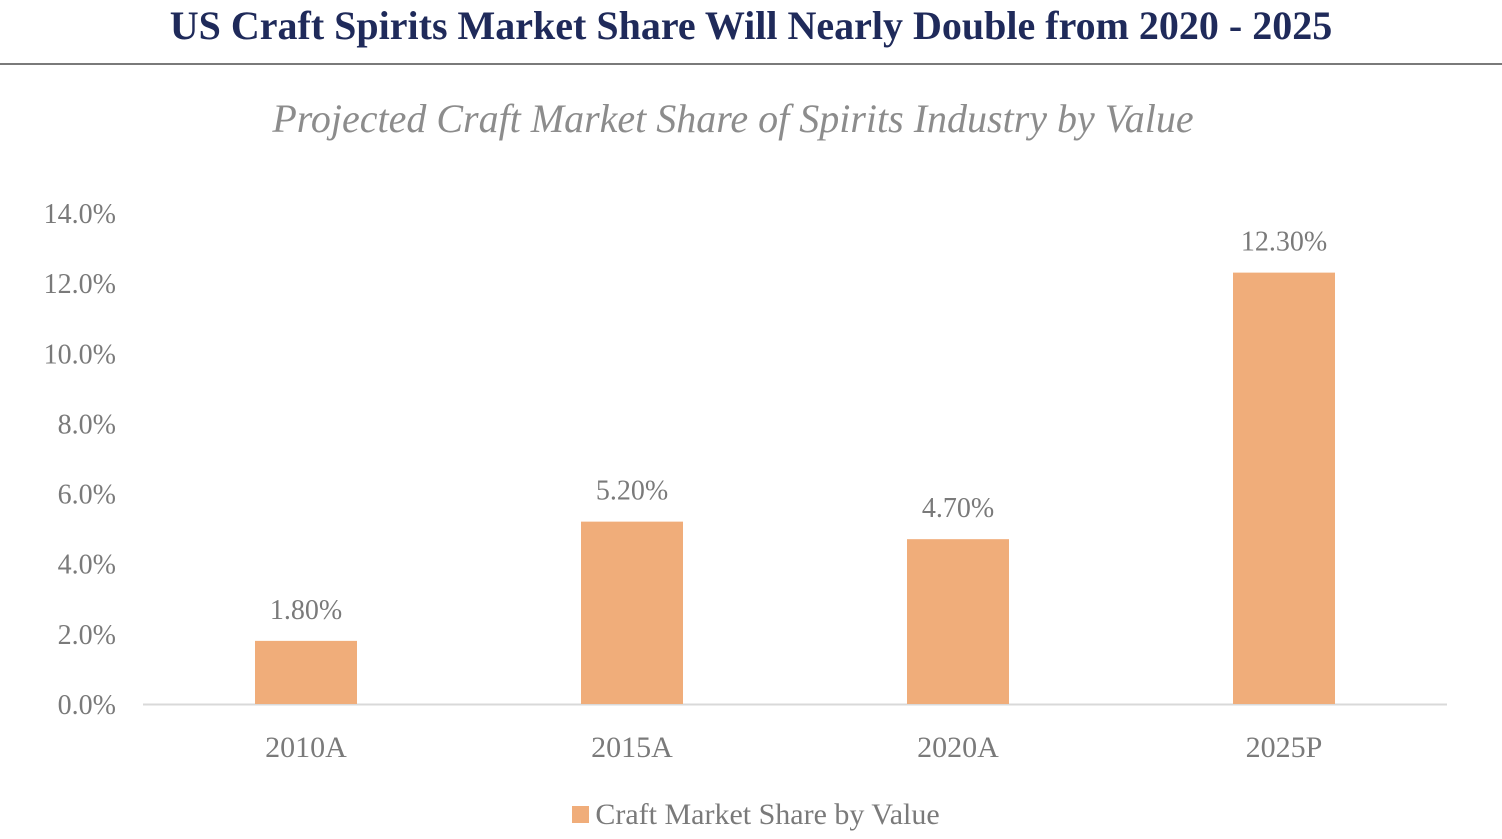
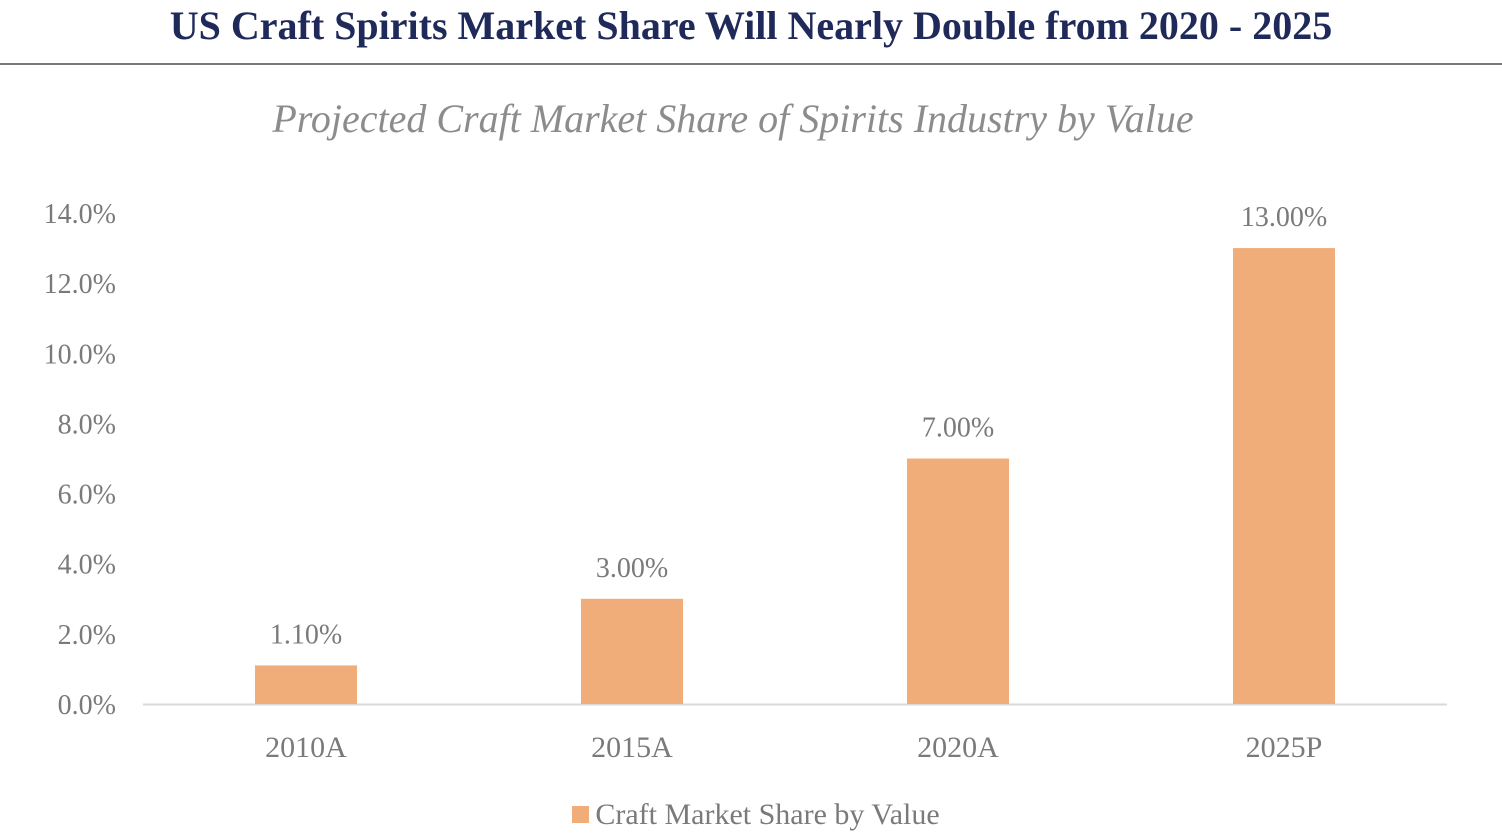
2010A: 1.80% -> 1.10%
2015A: 5.20% -> 3.00%
2020A: 4.70% -> 7.00%
2025P: 12.30% -> 13.00%
